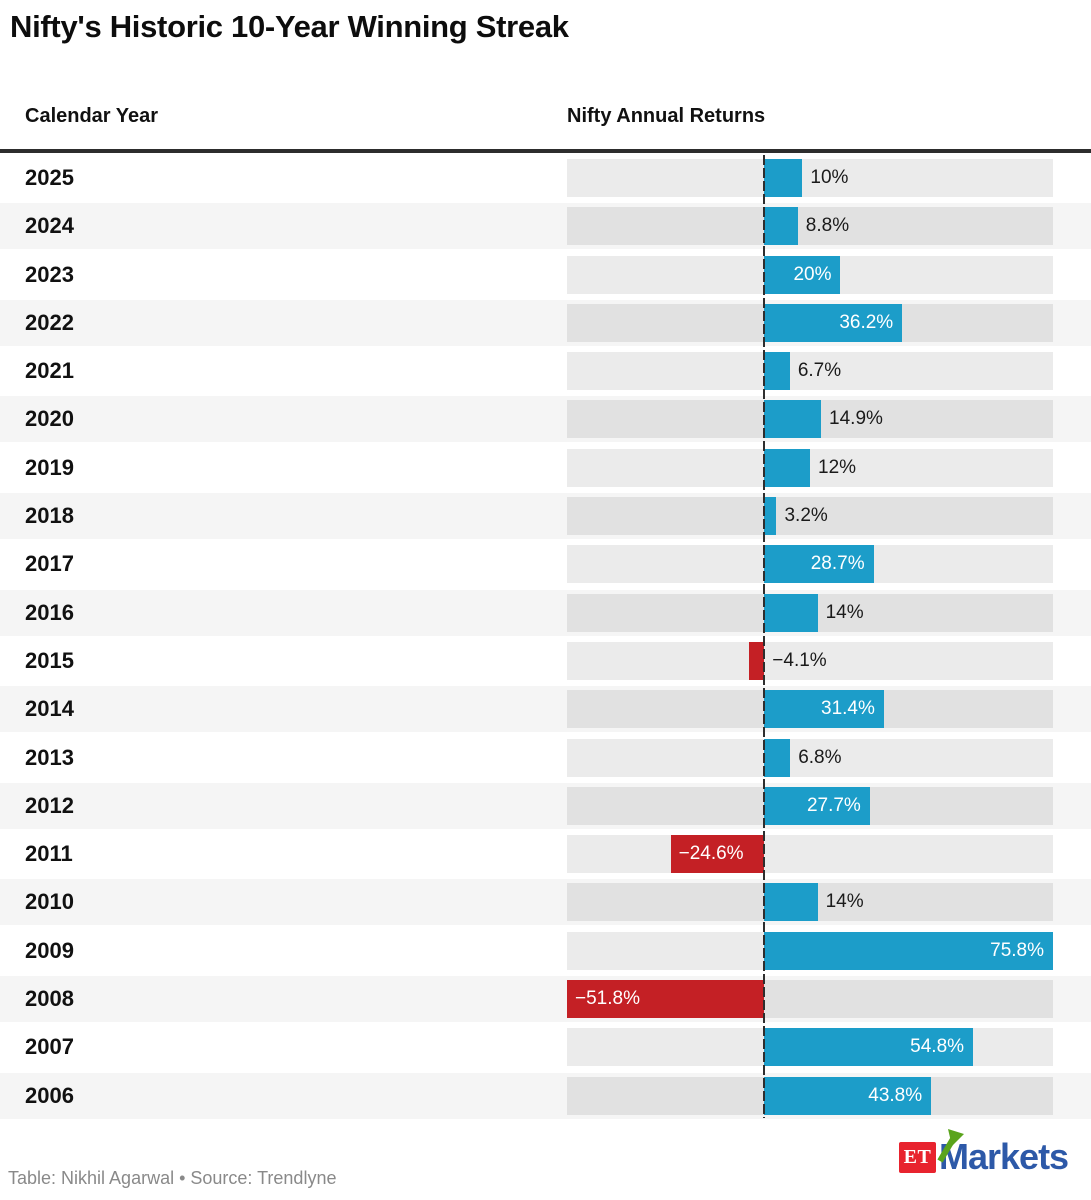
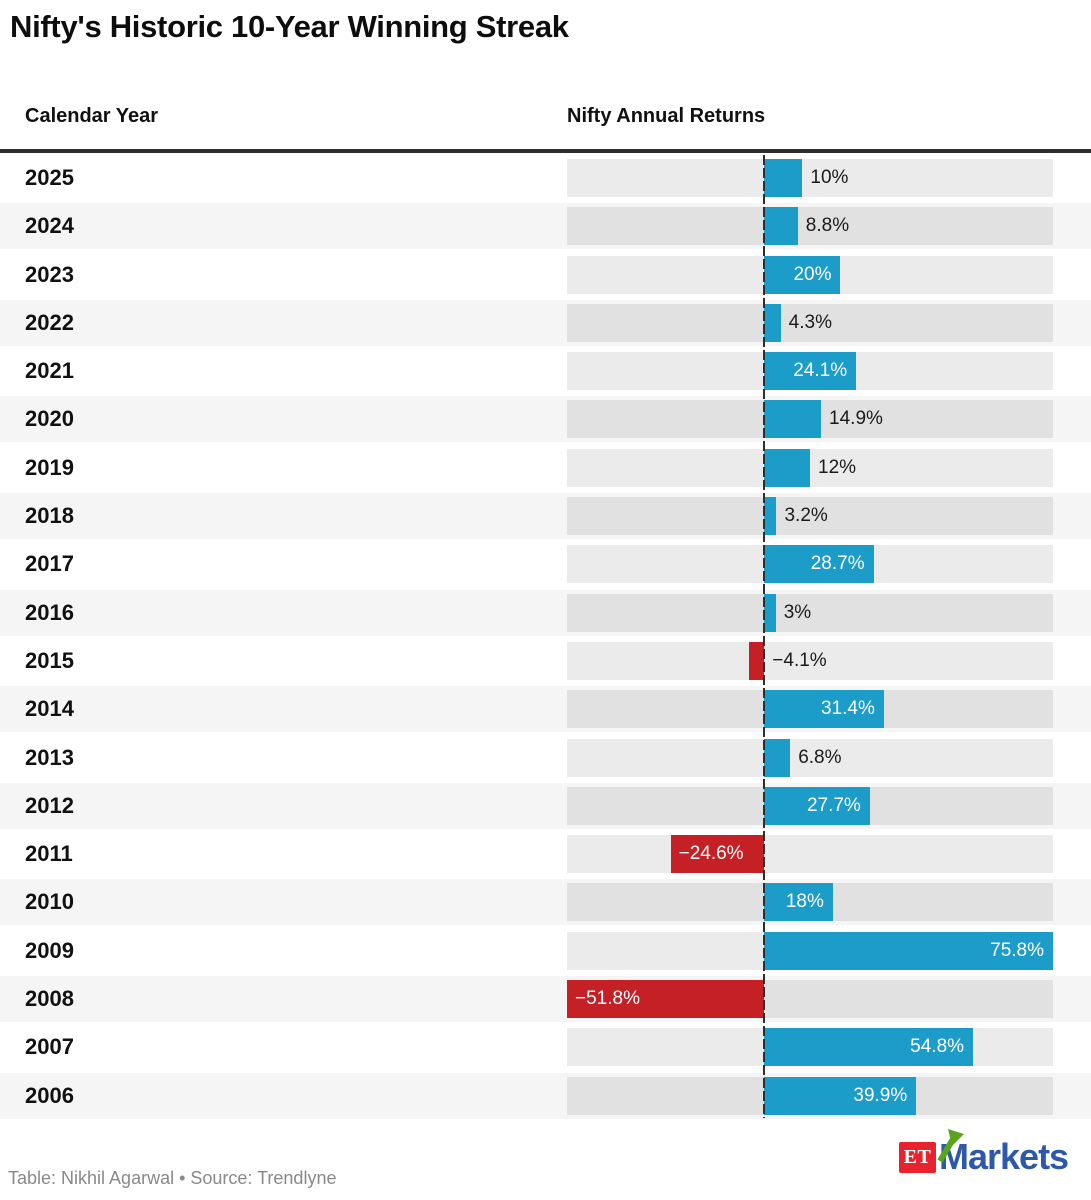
2022: 36.2% -> 4.3%
2021: 6.7% -> 24.1%
2016: 14% -> 3%
2010: 14% -> 18%
2006: 43.8% -> 39.9%
